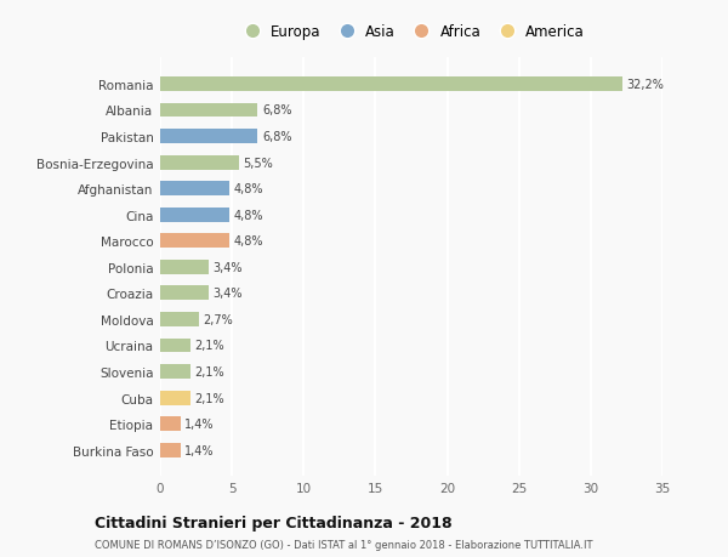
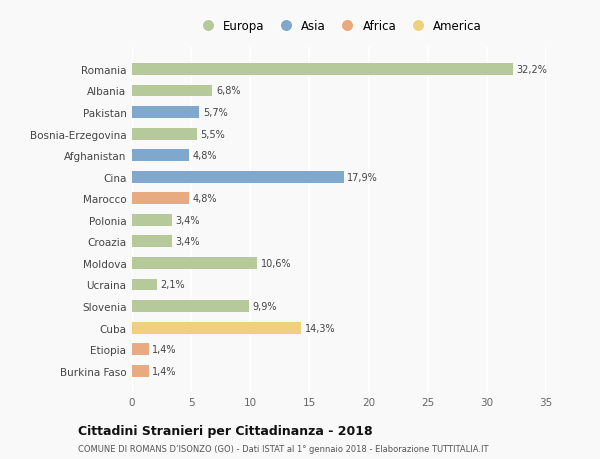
Pakistan: 6,8% -> 5,7%
Cina: 4,8% -> 17,9%
Moldova: 2,7% -> 10,6%
Slovenia: 2,1% -> 9,9%
Cuba: 2,1% -> 14,3%
